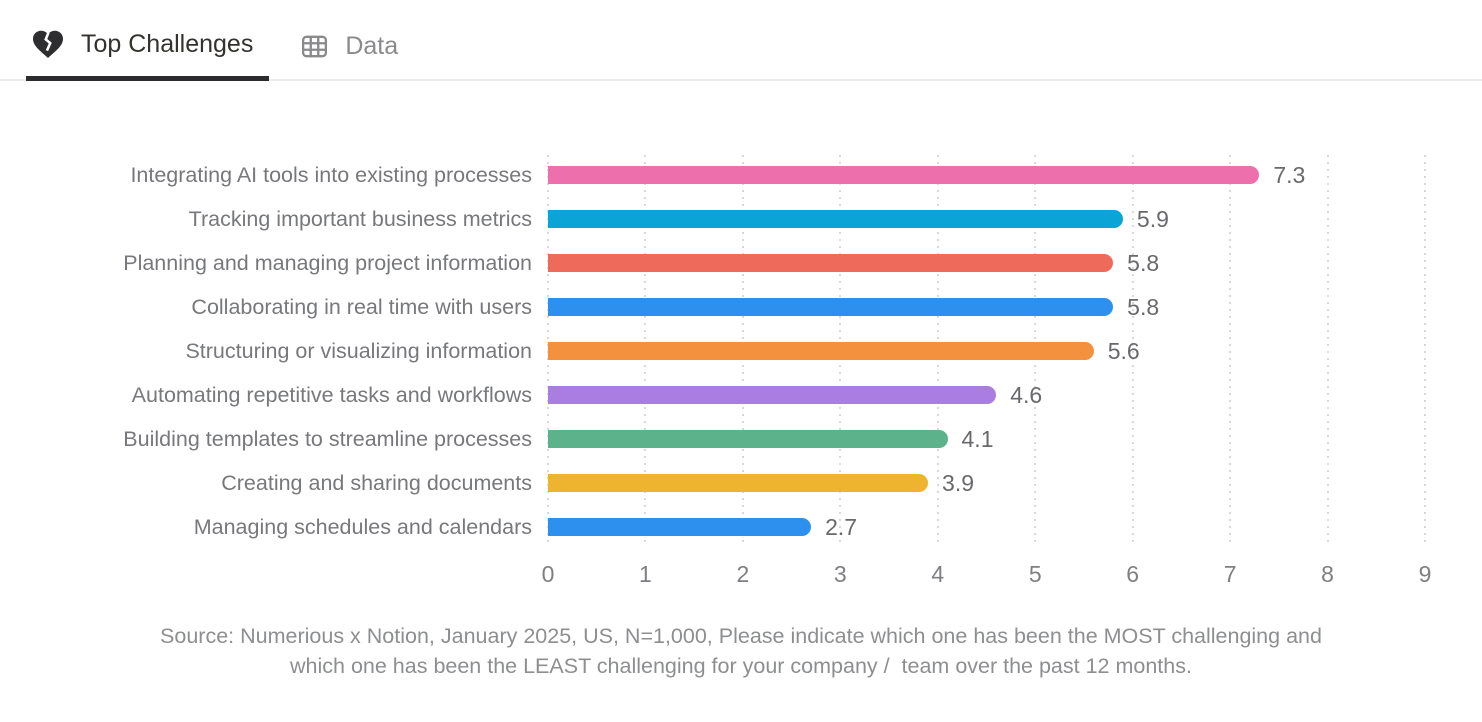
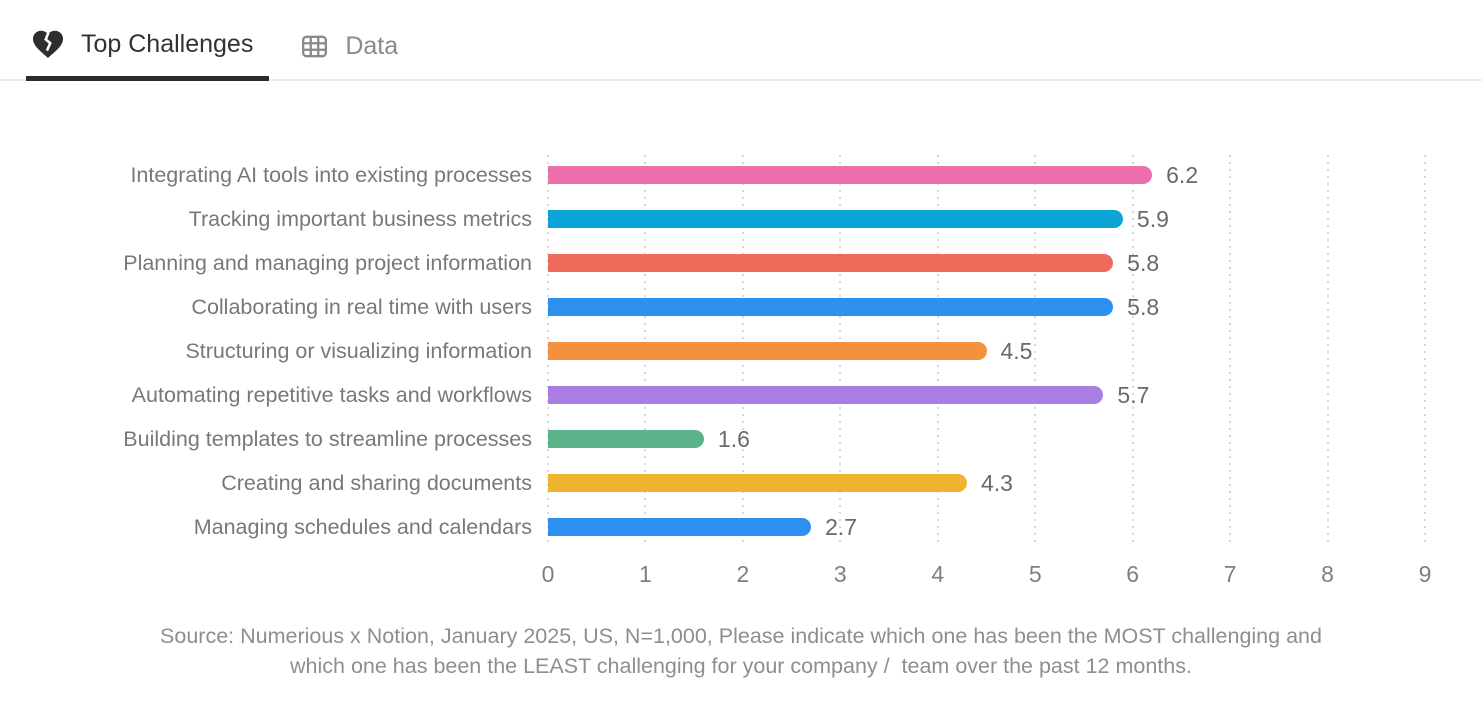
Integrating AI tools into existing processes: 7.3 -> 6.2
Structuring or visualizing information: 5.6 -> 4.5
Automating repetitive tasks and workflows: 4.6 -> 5.7
Building templates to streamline processes: 4.1 -> 1.6
Creating and sharing documents: 3.9 -> 4.3
